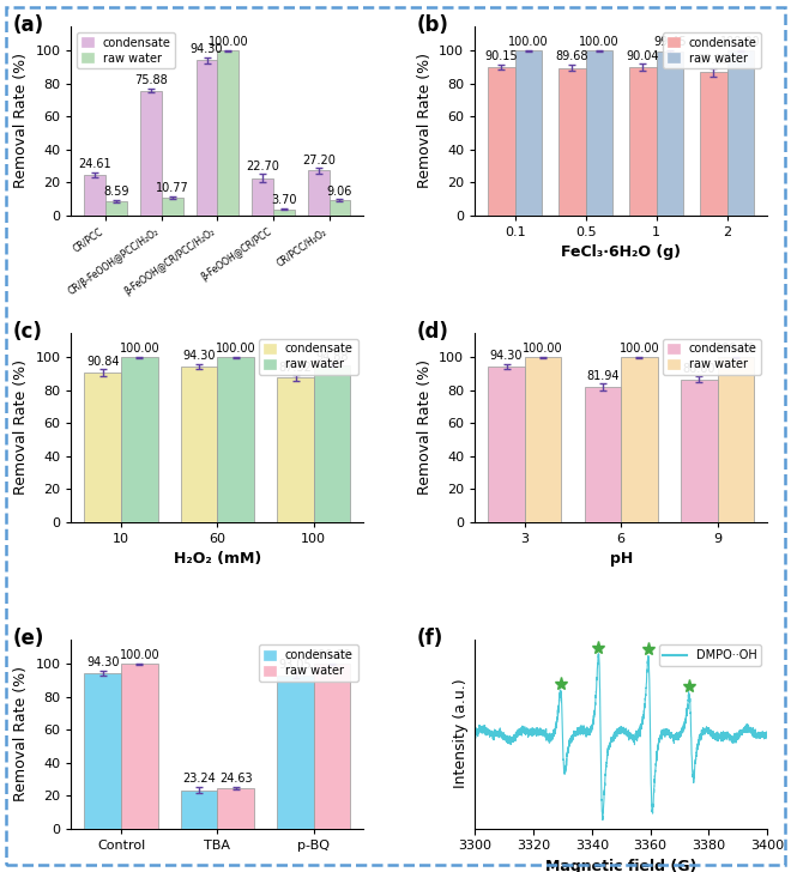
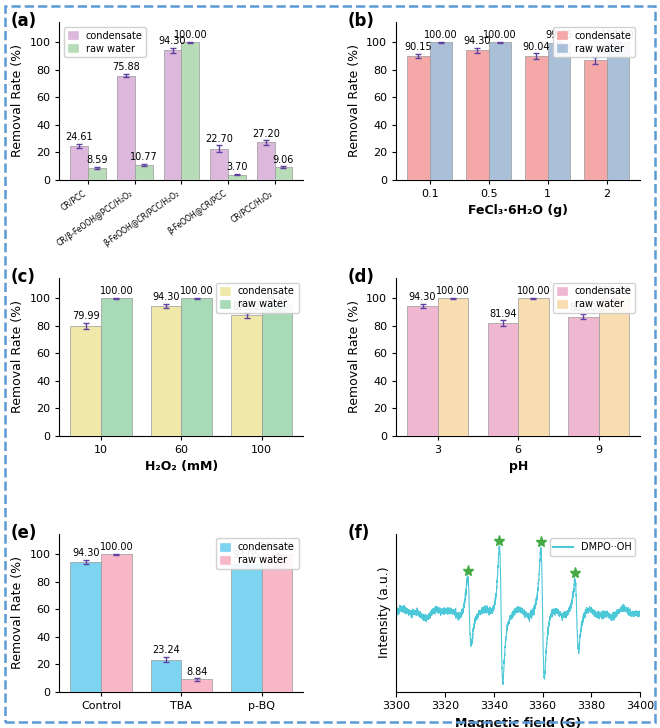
condensate/0.5: 89.68 -> 94.30
condensate/10: 90.84 -> 79.99
raw water/TBA: 24.63 -> 8.84
